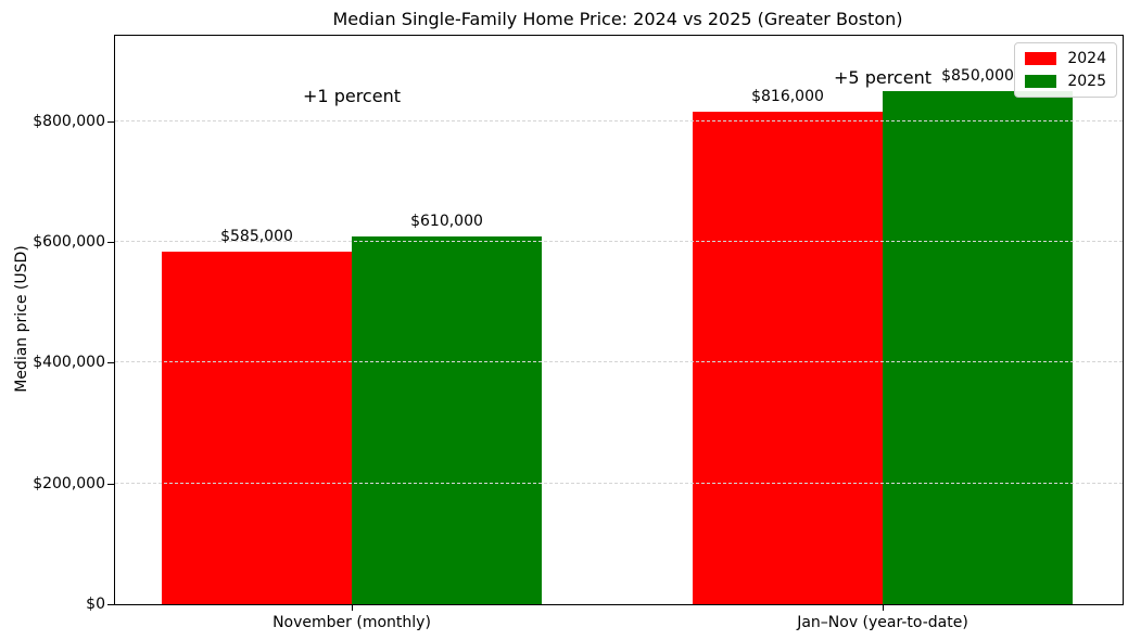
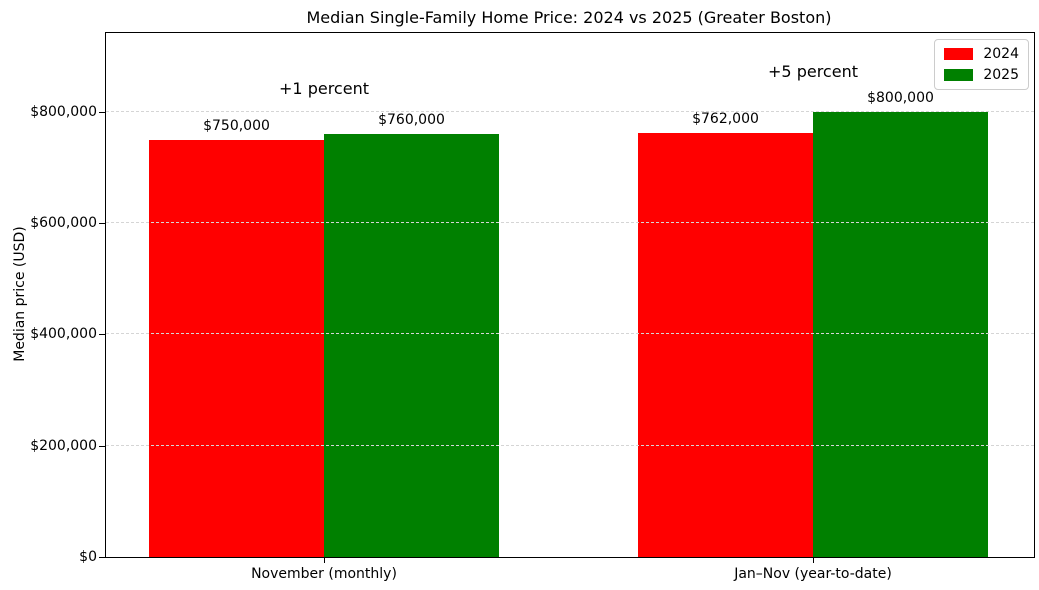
2024/November (monthly): $585,000 -> $750,000
2025/November (monthly): $610,000 -> $760,000
2024/Jan–Nov (year-to-date): $816,000 -> $762,000
2025/Jan–Nov (year-to-date): $850,000 -> $800,000
